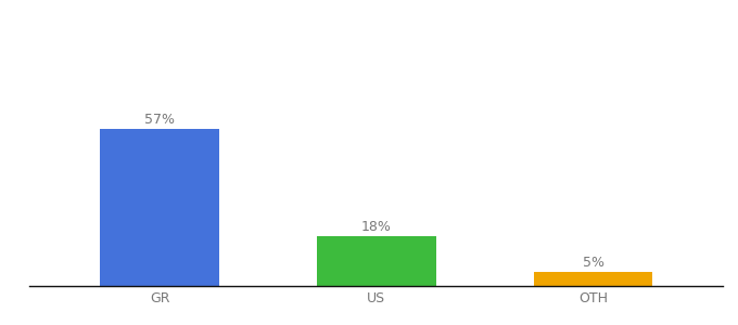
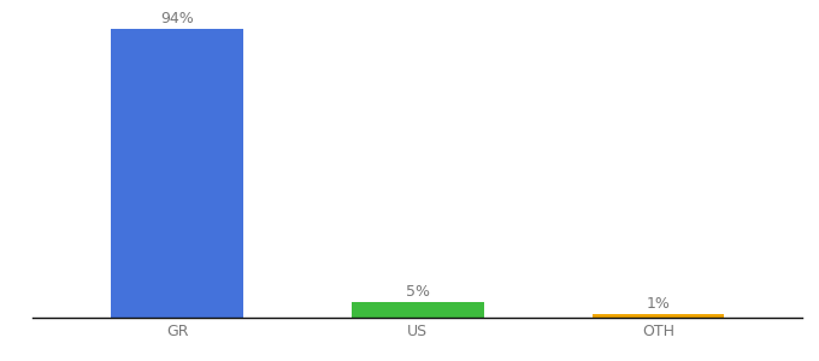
GR: 57% -> 94%
US: 18% -> 5%
OTH: 5% -> 1%
